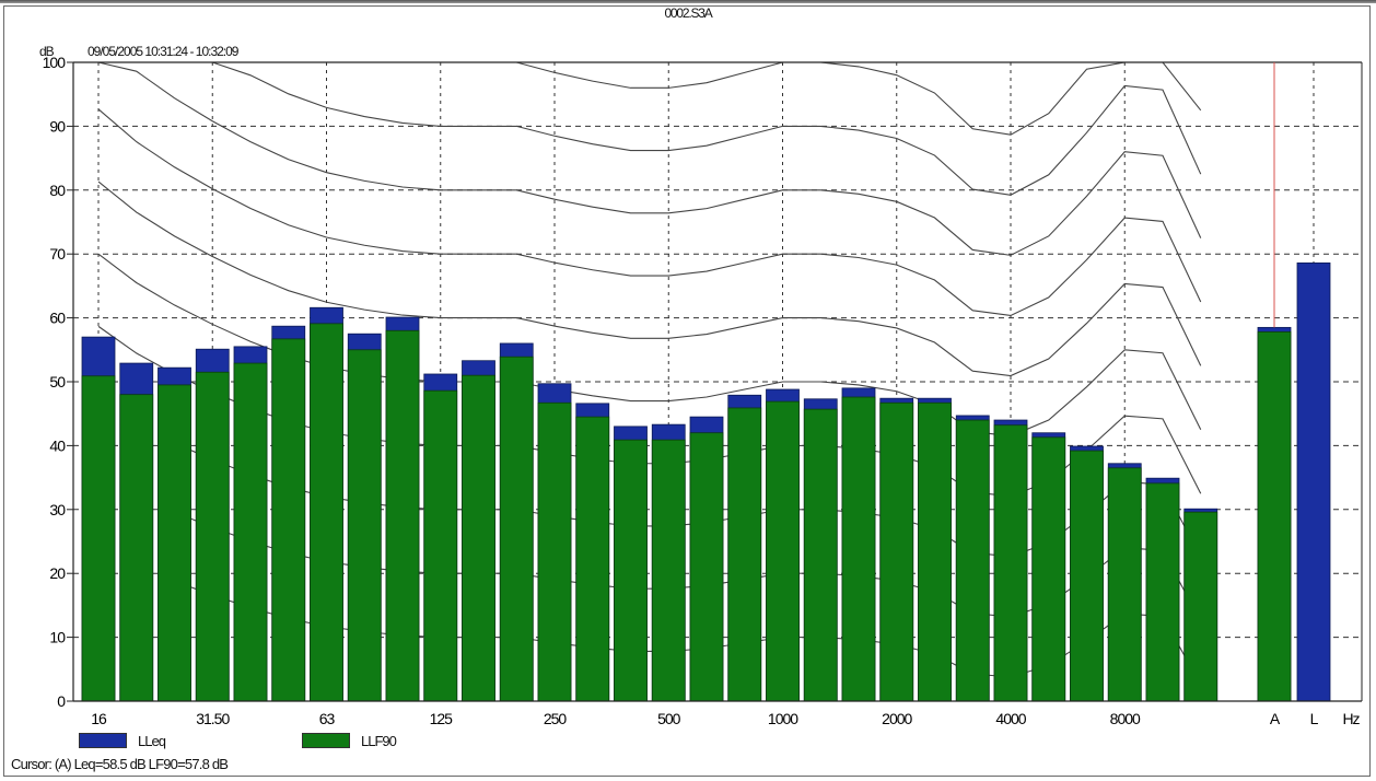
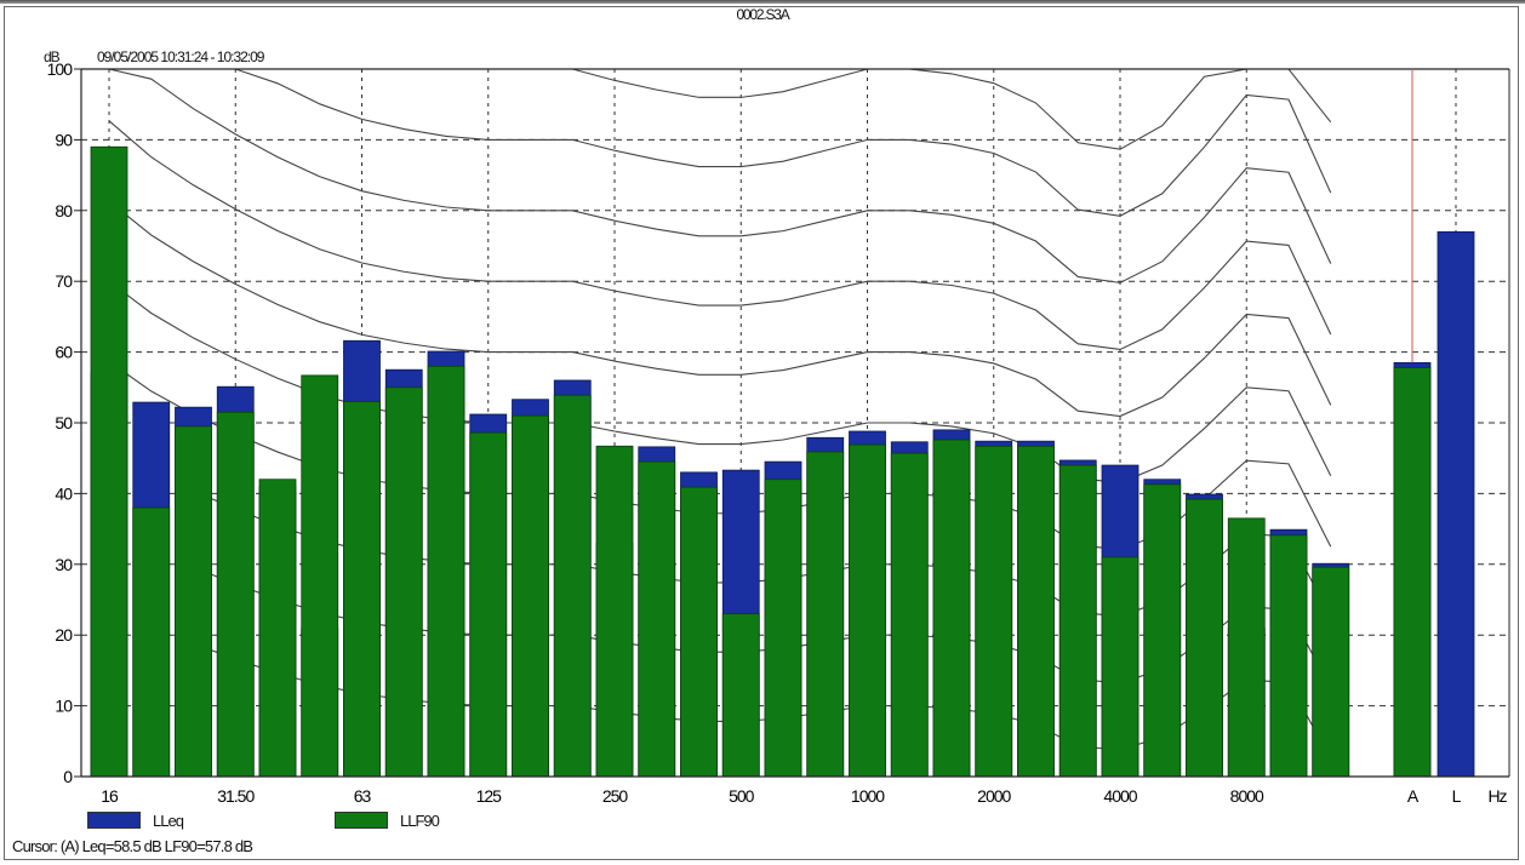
LLF90/16: 51 -> 89
LLF90/20: 48 -> 38
LLeq/40: 56 -> 41
LLF90/40: 53 -> 42
LLeq/50: 59 -> 21
LLF90/63: 59 -> 53
LLeq/250: 50 -> 33
LLF90/500: 41 -> 23
LLF90/4000: 43 -> 31
LLeq/8000: 37 -> 21
LLeq/L: 69 -> 77
